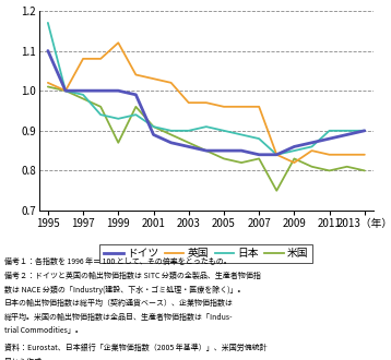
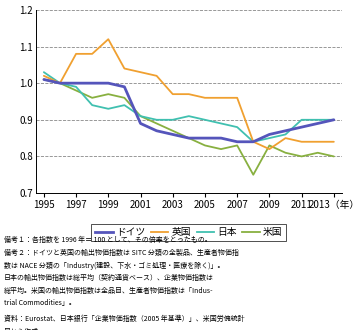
ドイツ/1995: 1.10 -> 1.01
日本/1995: 1.17 -> 1.03
米国/1999: 0.87 -> 0.97
